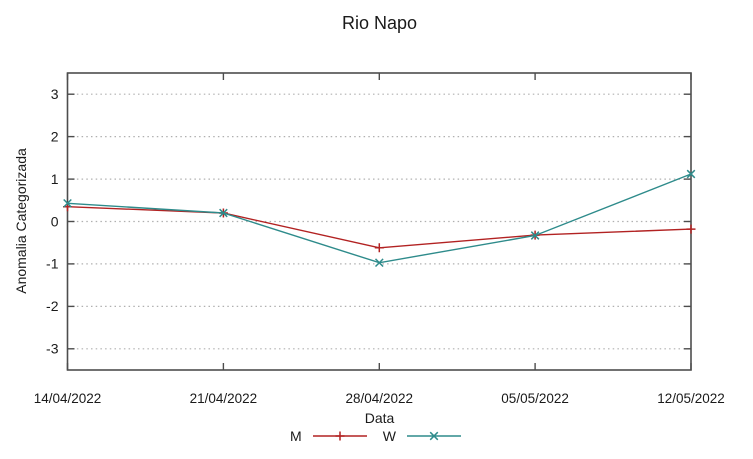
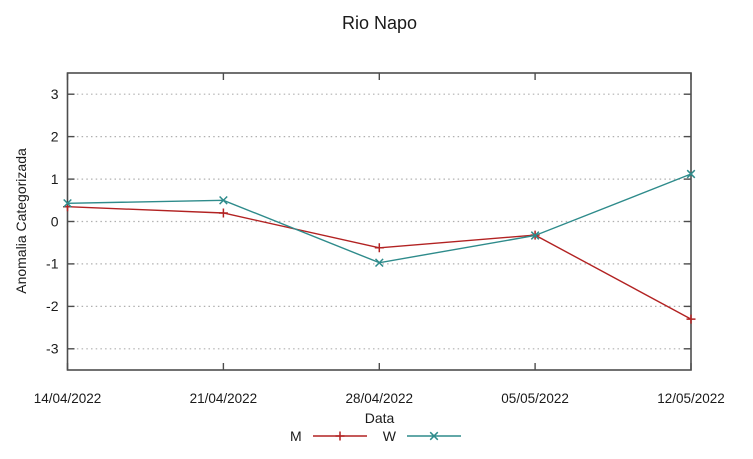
W/21/04/2022: 0.2 -> 0.5
M/12/05/2022: -0.2 -> -2.3
